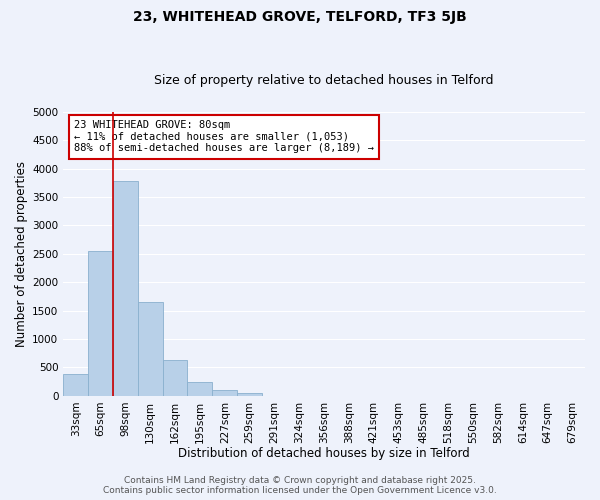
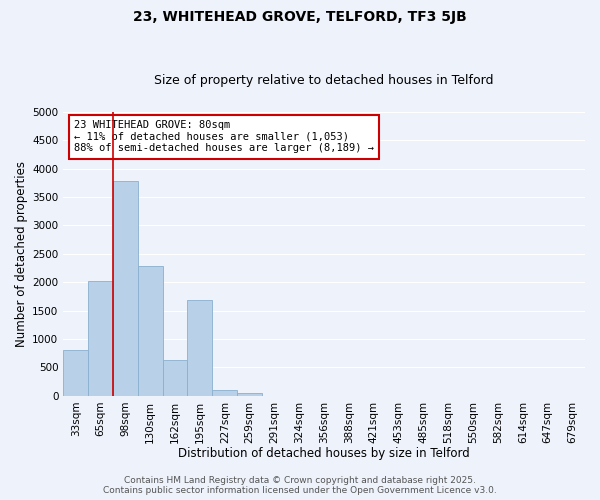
33sqm: 390 -> 800
65sqm: 2550 -> 2020
130sqm: 1650 -> 2280
195sqm: 250 -> 1680
